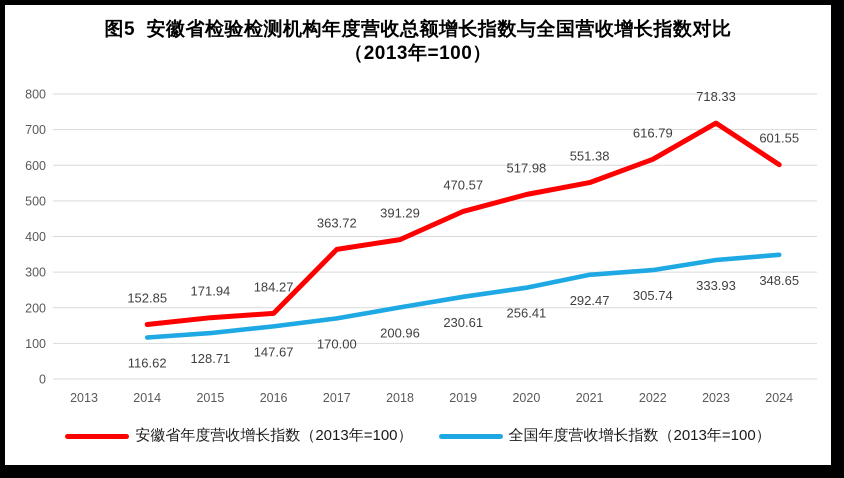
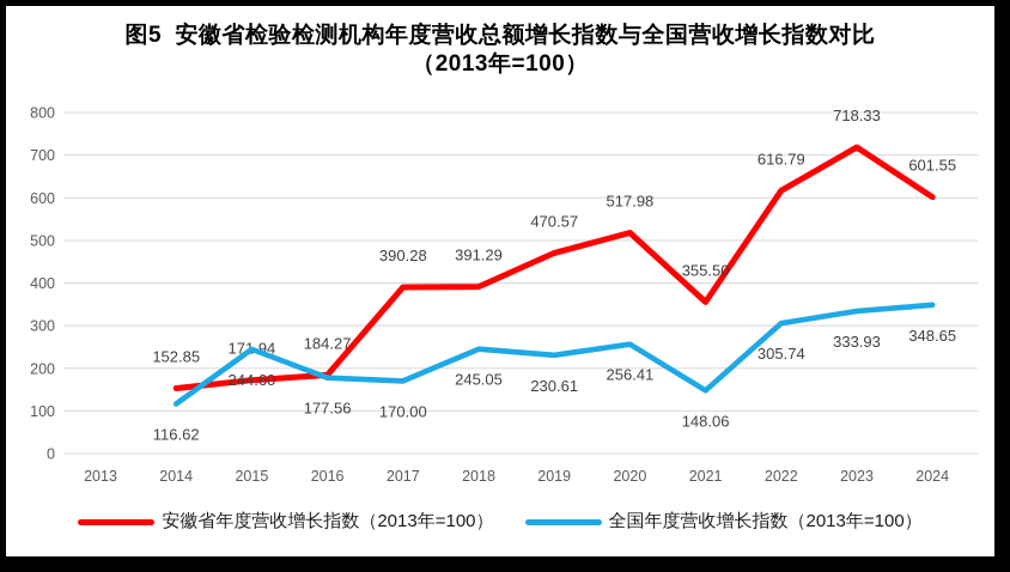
全国年度营收增长指数（2013年=100）/2015: 128.71 -> 244.60
全国年度营收增长指数（2013年=100）/2016: 147.67 -> 177.56
安徽省年度营收增长指数（2013年=100）/2017: 363.72 -> 390.28
全国年度营收增长指数（2013年=100）/2018: 200.96 -> 245.05
安徽省年度营收增长指数（2013年=100）/2021: 551.38 -> 355.50
全国年度营收增长指数（2013年=100）/2021: 292.47 -> 148.06
